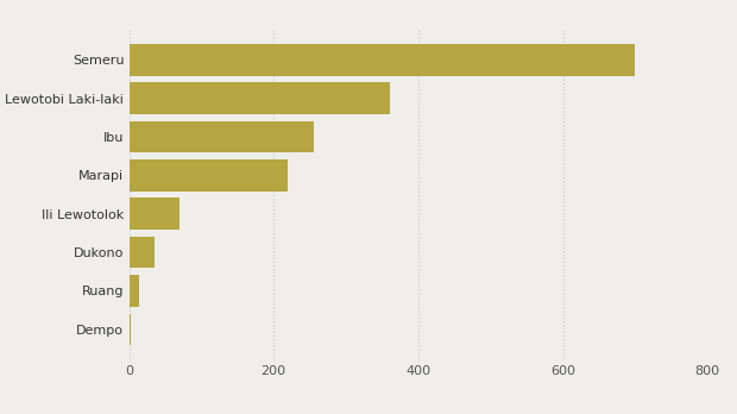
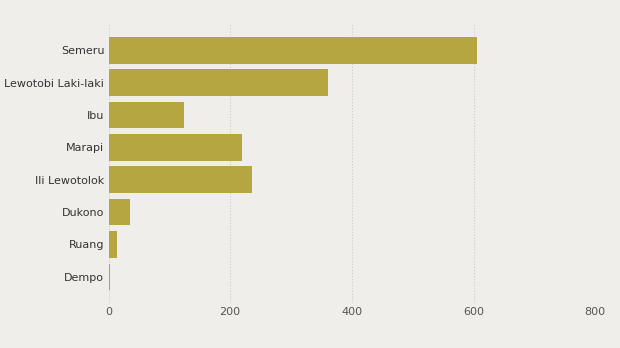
Semeru: 700 -> 606
Ibu: 255 -> 124
Ili Lewotolok: 70 -> 236
